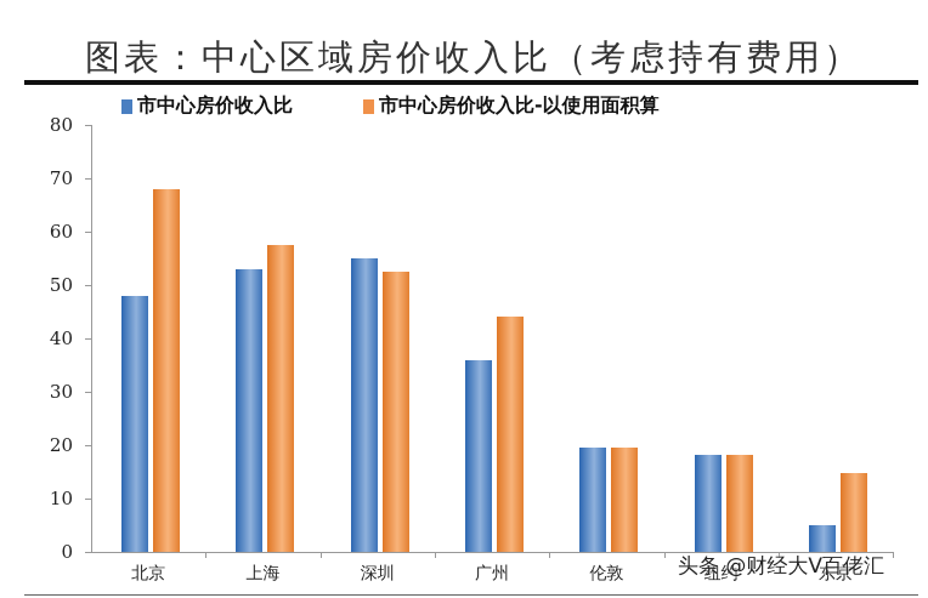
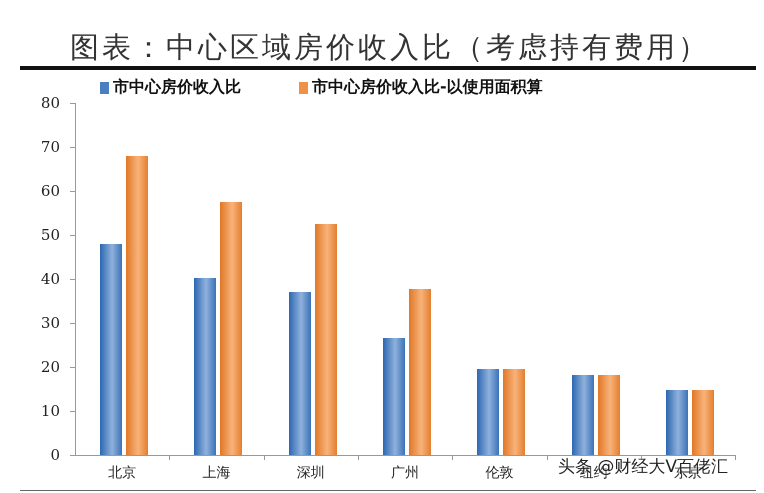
市中心房价收入比/上海: 53 -> 40
市中心房价收入比/深圳: 55 -> 37
市中心房价收入比/广州: 36 -> 27
市中心房价收入比-以使用面积算/广州: 44 -> 38
市中心房价收入比/东京: 5 -> 15
